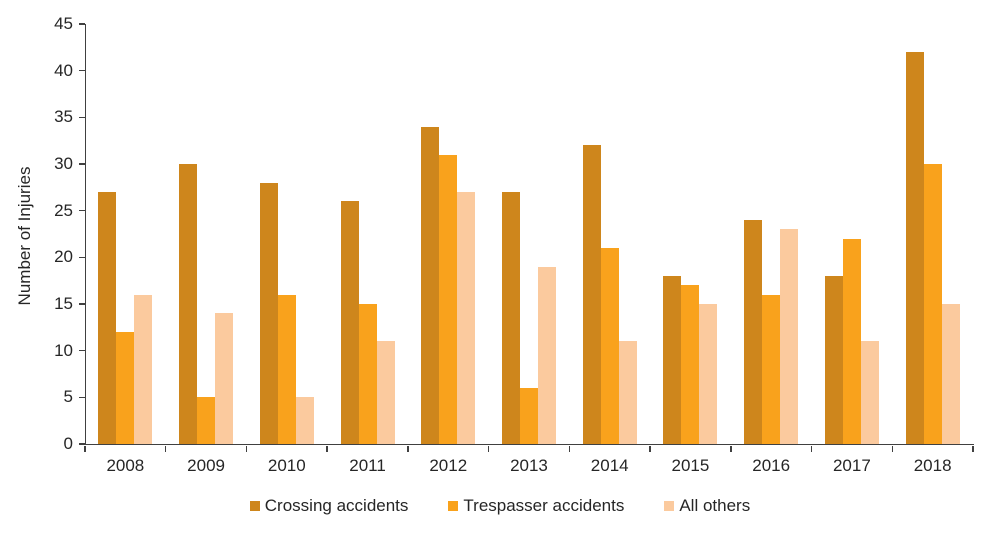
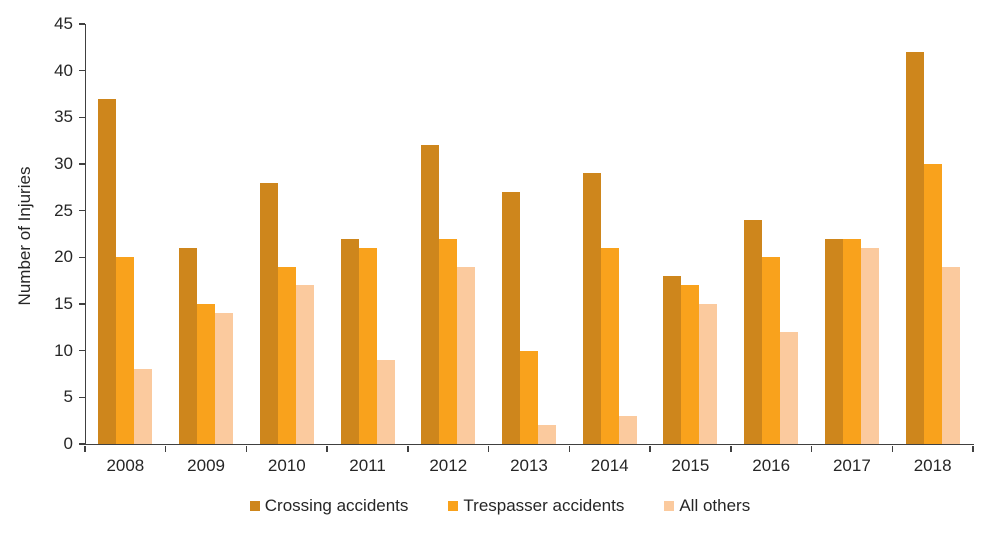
Crossing accidents/2008: 27 -> 37
Trespasser accidents/2008: 12 -> 20
All others/2008: 16 -> 8
Crossing accidents/2009: 30 -> 21
Trespasser accidents/2009: 5 -> 15
Trespasser accidents/2010: 16 -> 19
All others/2010: 5 -> 17
Crossing accidents/2011: 26 -> 22
Trespasser accidents/2011: 15 -> 21
All others/2011: 11 -> 9
Crossing accidents/2012: 34 -> 32
Trespasser accidents/2012: 31 -> 22
All others/2012: 27 -> 19
Trespasser accidents/2013: 6 -> 10
All others/2013: 19 -> 2
Crossing accidents/2014: 32 -> 29
All others/2014: 11 -> 3
Trespasser accidents/2016: 16 -> 20
All others/2016: 23 -> 12
Crossing accidents/2017: 18 -> 22
All others/2017: 11 -> 21
All others/2018: 15 -> 19
